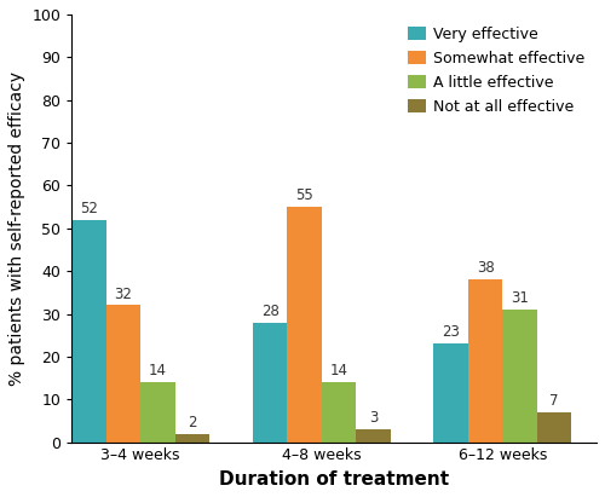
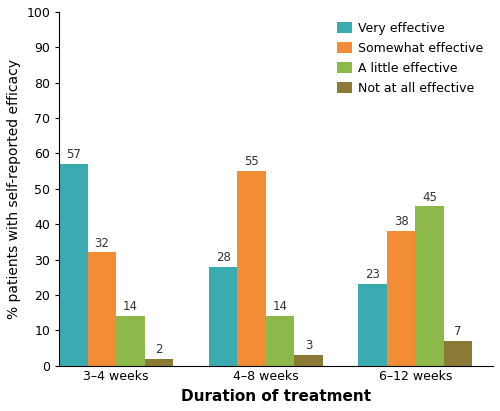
Very effective/3–4 weeks: 52 -> 57
A little effective/6–12 weeks: 31 -> 45
